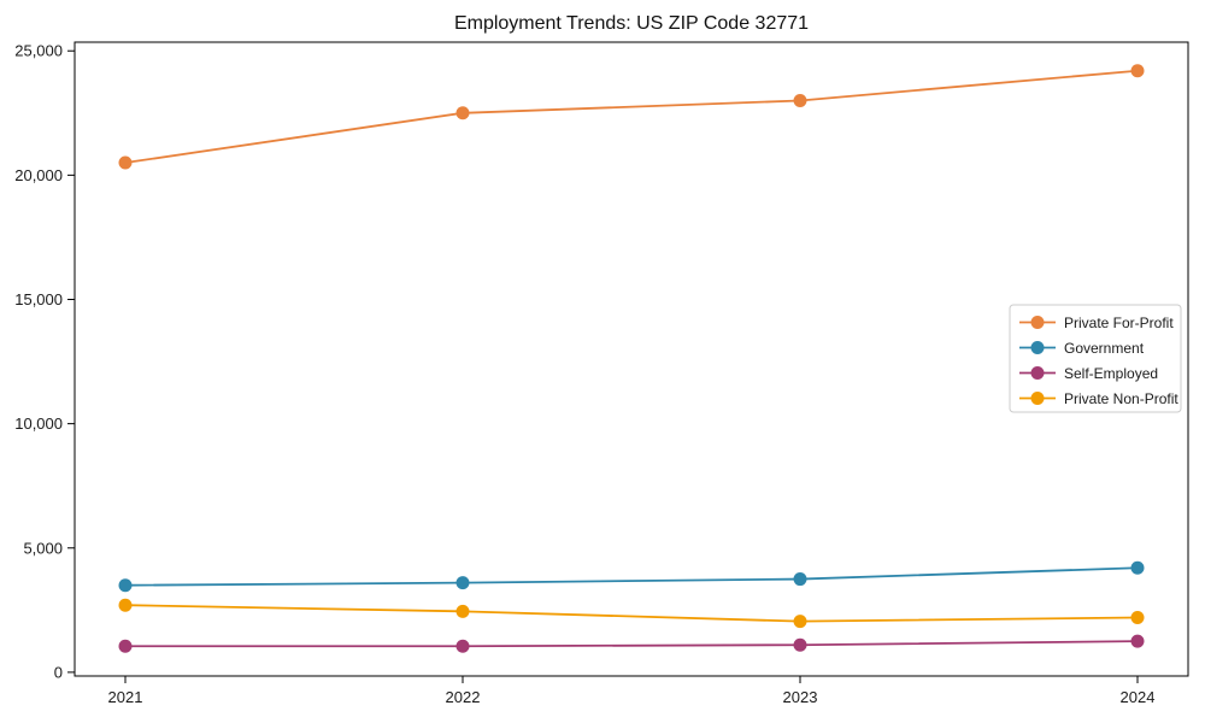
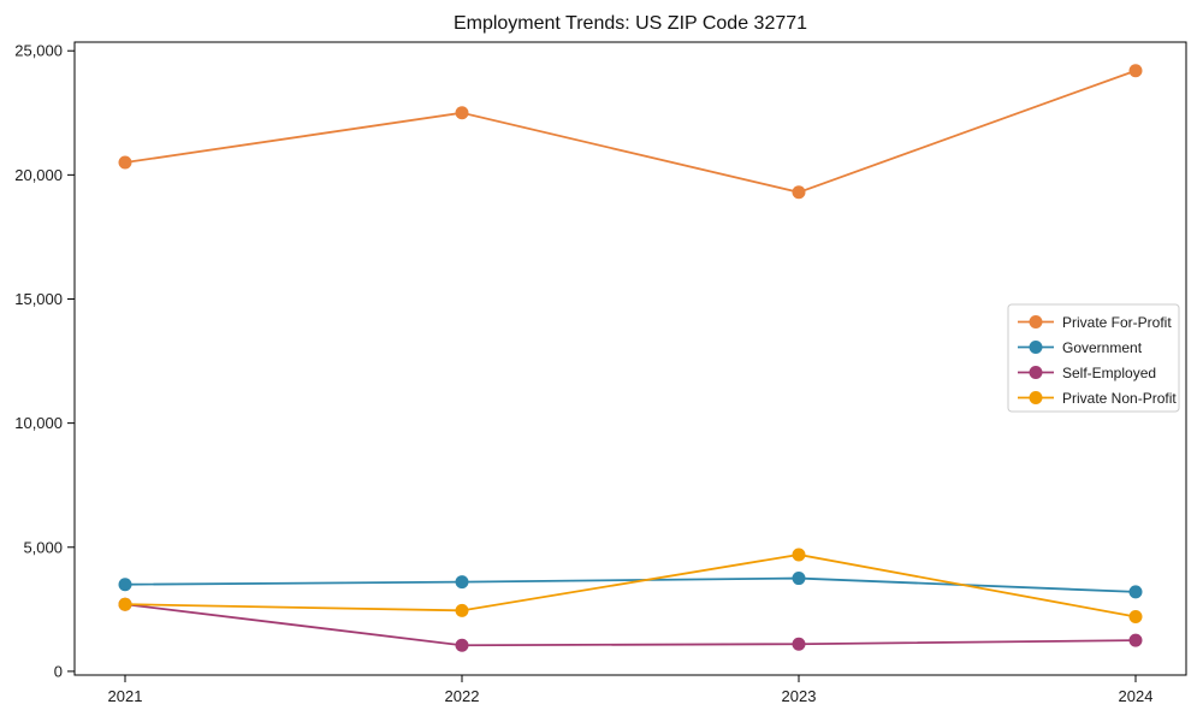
Self-Employed/2021: 1000 -> 2700
Private For-Profit/2023: 23000 -> 19300
Private Non-Profit/2023: 2000 -> 4700
Government/2024: 4200 -> 3200
